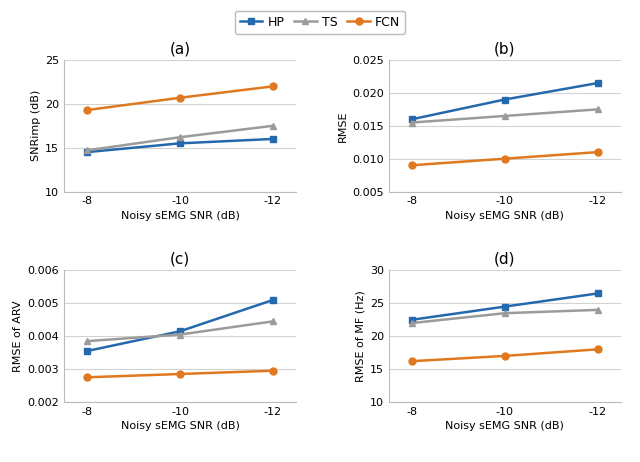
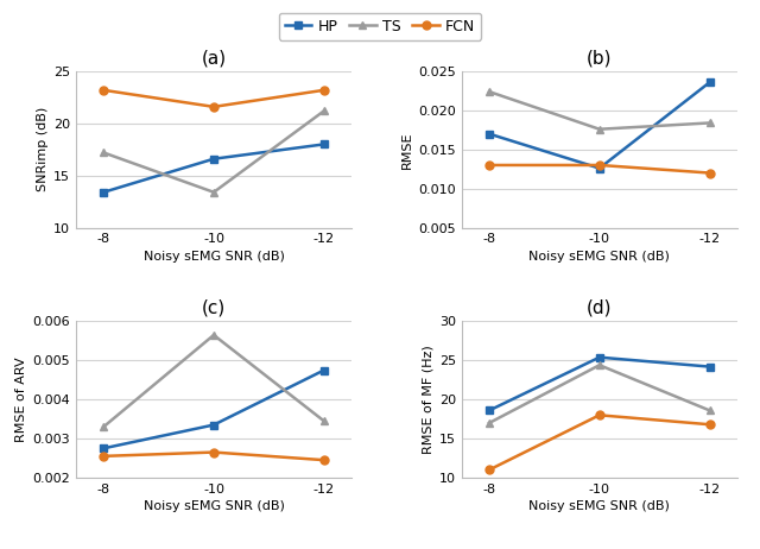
(a)/HP/-8: 14.5 -> 13.4
(a)/TS/-8: 14.7 -> 17.2
(a)/FCN/-8: 19.3 -> 23.2
(a)/HP/-10: 15.5 -> 16.6
(a)/TS/-10: 16.2 -> 13.4
(a)/FCN/-10: 20.7 -> 21.6
(a)/HP/-12: 16.0 -> 18.0
(a)/TS/-12: 17.5 -> 21.2
(a)/FCN/-12: 22.0 -> 23.2
(b)/HP/-8: 0.0160 -> 0.0170
(b)/TS/-8: 0.0155 -> 0.0224
(b)/FCN/-8: 0.009 -> 0.013
(b)/HP/-10: 0.0190 -> 0.0126
(b)/TS/-10: 0.0165 -> 0.0176
(b)/FCN/-10: 0.010 -> 0.013
(b)/HP/-12: 0.0215 -> 0.0236
(b)/TS/-12: 0.0175 -> 0.0184
(b)/FCN/-12: 0.011 -> 0.012
(c)/HP/-8: 0.00355 -> 0.00275
(c)/TS/-8: 0.00385 -> 0.00330
(c)/FCN/-8: 0.00275 -> 0.00255
(c)/HP/-10: 0.00415 -> 0.00335
(c)/TS/-10: 0.00405 -> 0.00565
(c)/FCN/-10: 0.00285 -> 0.00265
(c)/HP/-12: 0.00510 -> 0.00475
(c)/TS/-12: 0.00445 -> 0.00345
(c)/FCN/-12: 0.00295 -> 0.00245
(d)/HP/-8: 22.5 -> 18.6
(d)/TS/-8: 22.0 -> 17.0
(d)/FCN/-8: 16.2 -> 11.0
(d)/HP/-10: 24.5 -> 25.4
(d)/TS/-10: 23.5 -> 24.4
(d)/FCN/-10: 17.0 -> 18.0
(d)/HP/-12: 26.5 -> 24.2
(d)/TS/-12: 24.0 -> 18.6
(d)/FCN/-12: 18.0 -> 16.8
